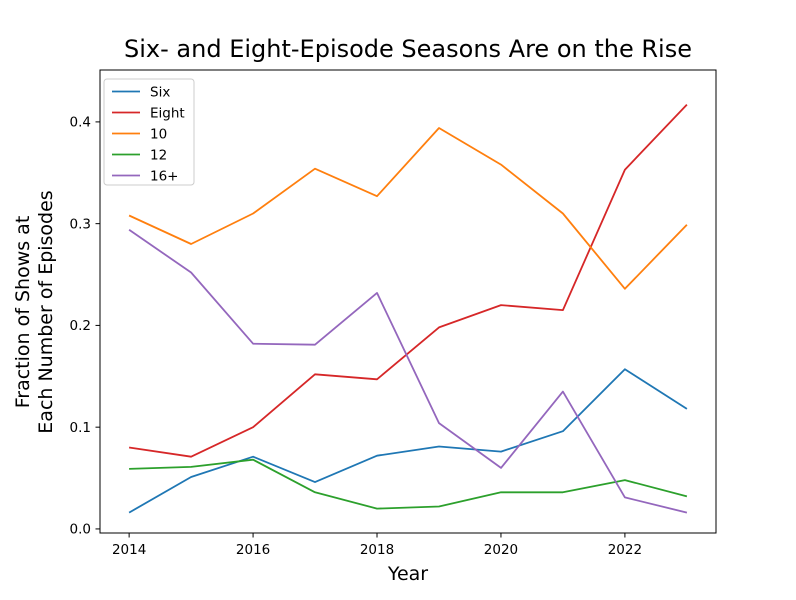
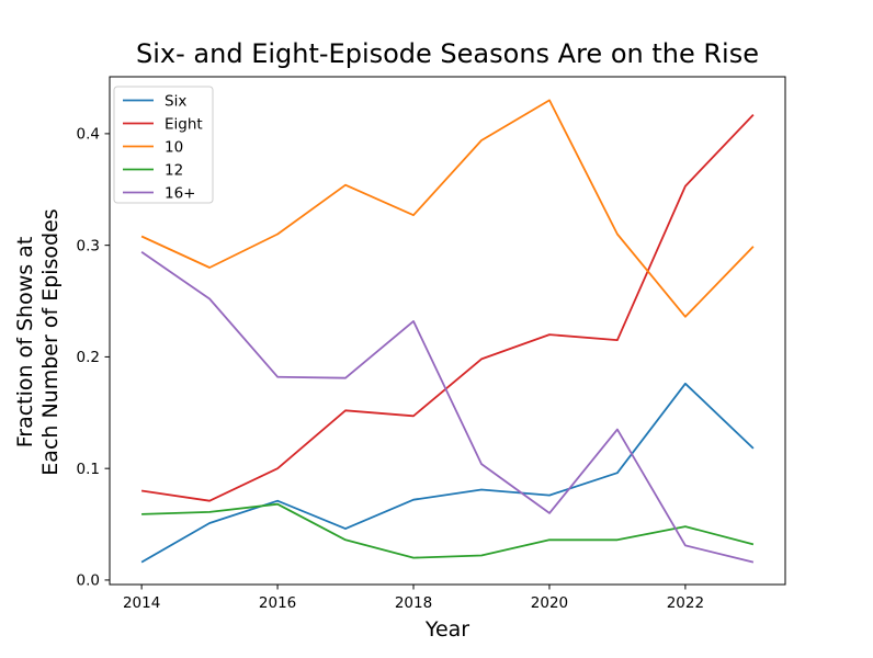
10/2020: 0.358 -> 0.430
Six/2022: 0.157 -> 0.176
